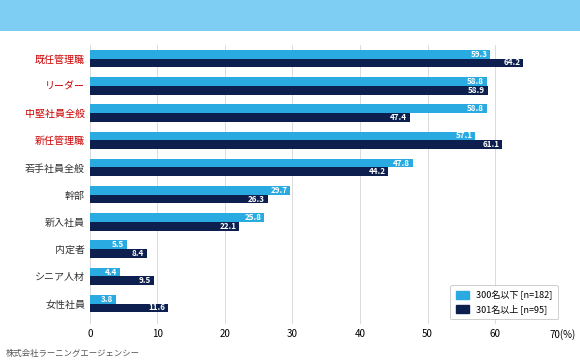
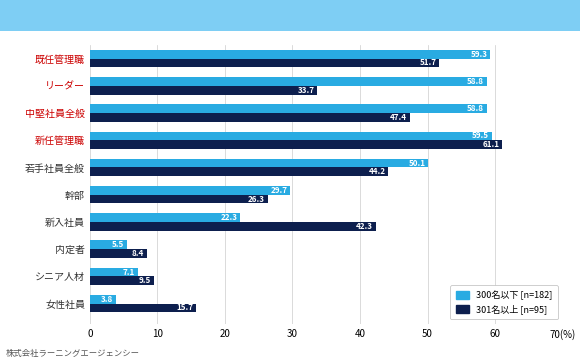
301名以上 [n=95]/既任管理職: 64.2 -> 51.7
301名以上 [n=95]/リーダー: 58.9 -> 33.7
300名以下 [n=182]/新任管理職: 57.1 -> 59.5
300名以下 [n=182]/若手社員全般: 47.8 -> 50.1
300名以下 [n=182]/新入社員: 25.8 -> 22.3
301名以上 [n=95]/新入社員: 22.1 -> 42.3
300名以下 [n=182]/シニア人材: 4.4 -> 7.1
301名以上 [n=95]/女性社員: 11.6 -> 15.7
